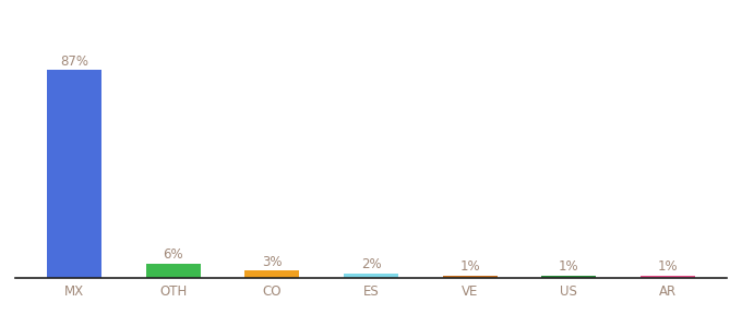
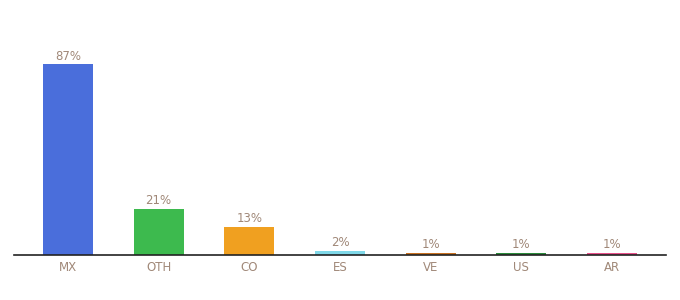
OTH: 6% -> 21%
CO: 3% -> 13%
